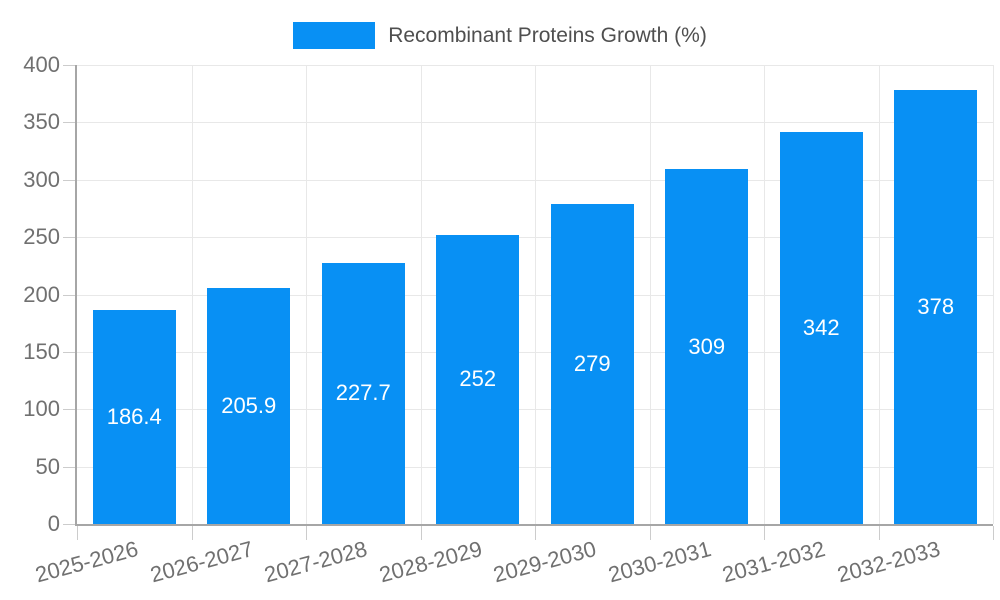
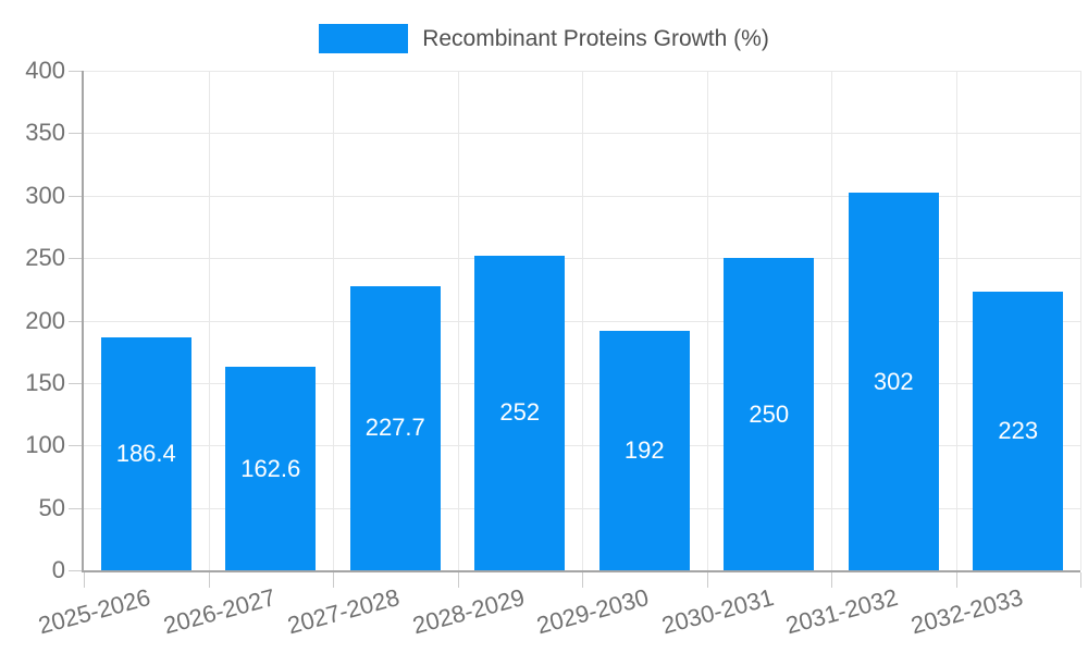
2026-2027: 205.9 -> 162.6
2029-2030: 279 -> 192
2030-2031: 309 -> 250
2031-2032: 342 -> 302
2032-2033: 378 -> 223
